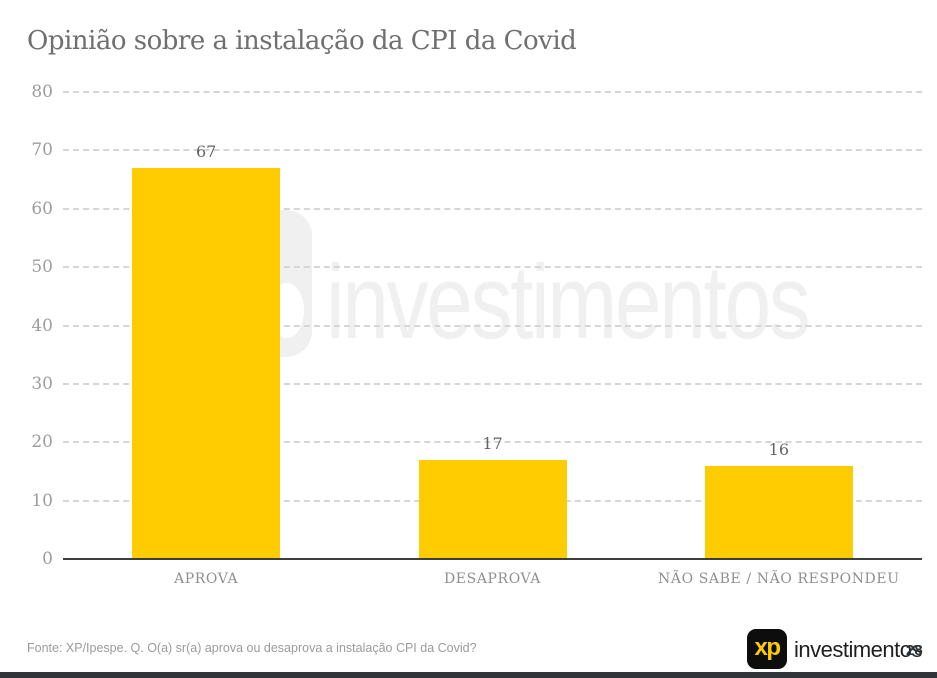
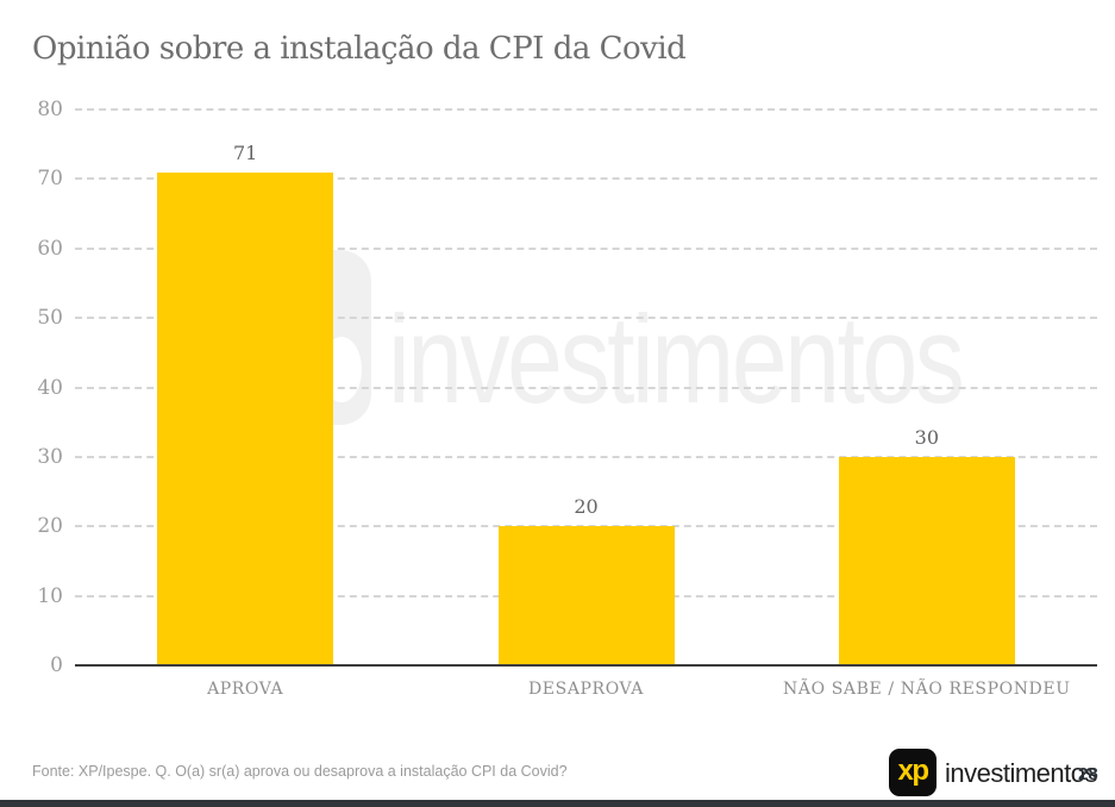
APROVA: 67 -> 71
DESAPROVA: 17 -> 20
NÃO SABE / NÃO RESPONDEU: 16 -> 30
